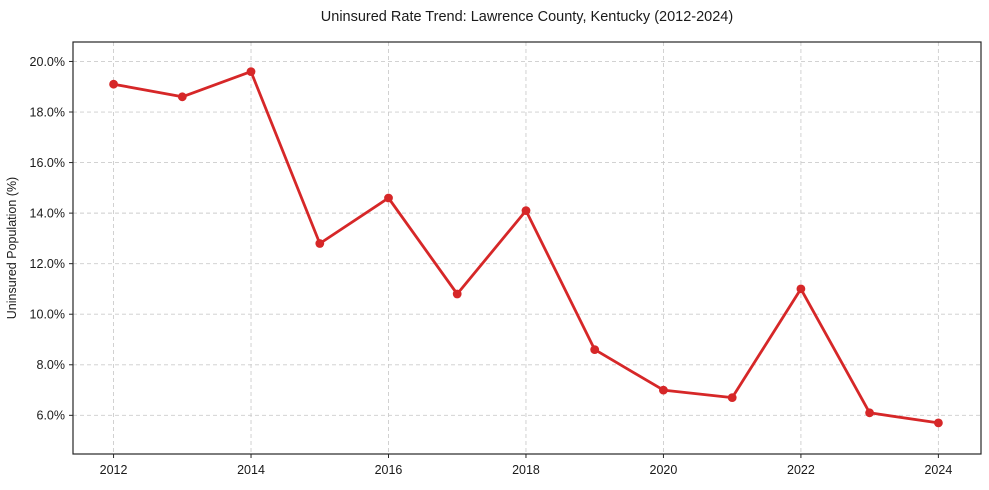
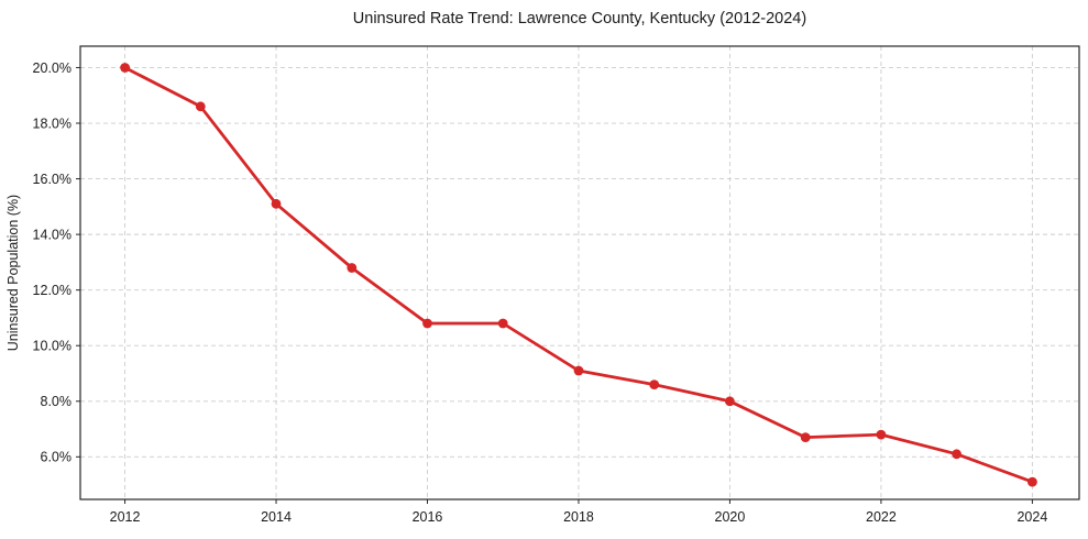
2012: 19.1% -> 20.0%
2014: 19.6% -> 15.1%
2016: 14.6% -> 10.8%
2018: 14.1% -> 9.1%
2020: 7.0% -> 8.0%
2022: 11.0% -> 6.8%
2024: 5.7% -> 5.1%
